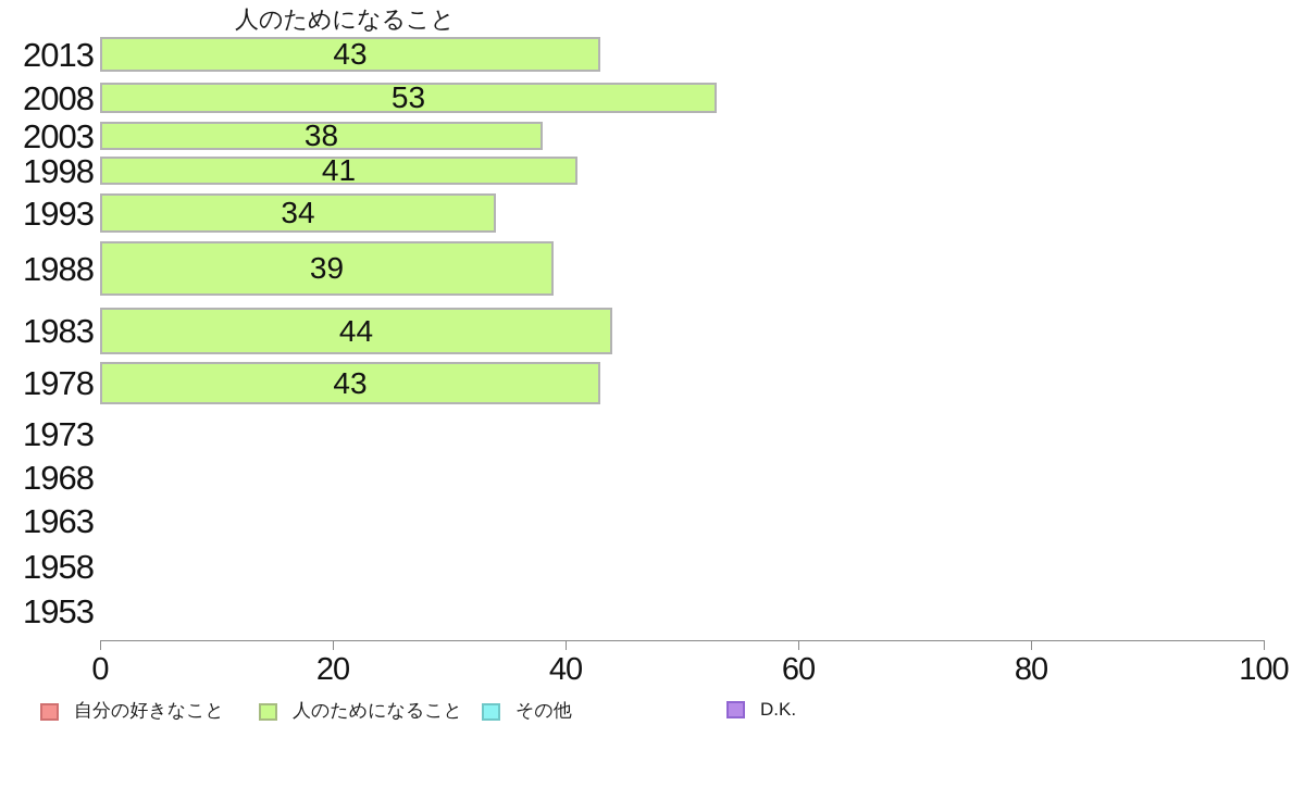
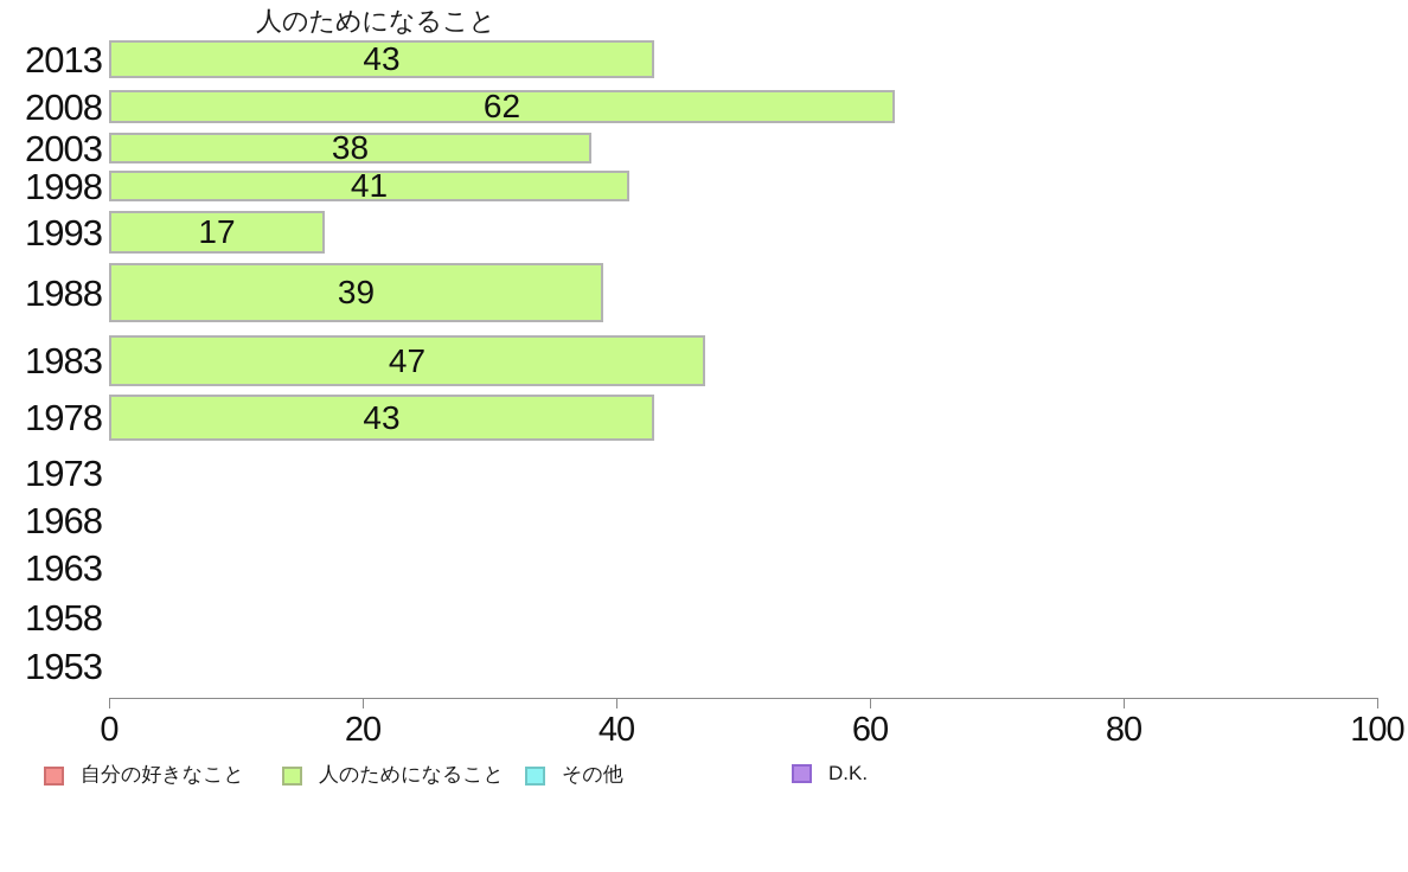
2008: 53 -> 62
1993: 34 -> 17
1983: 44 -> 47
